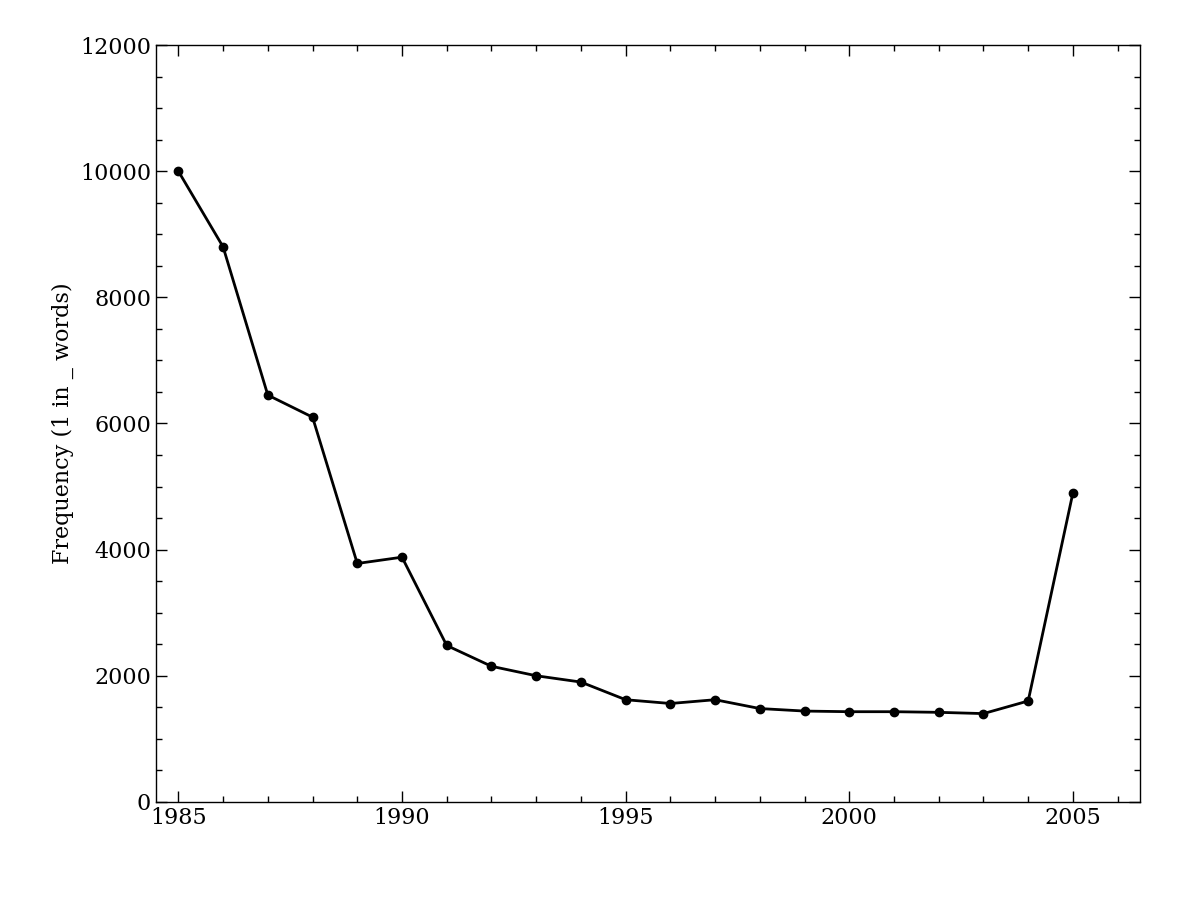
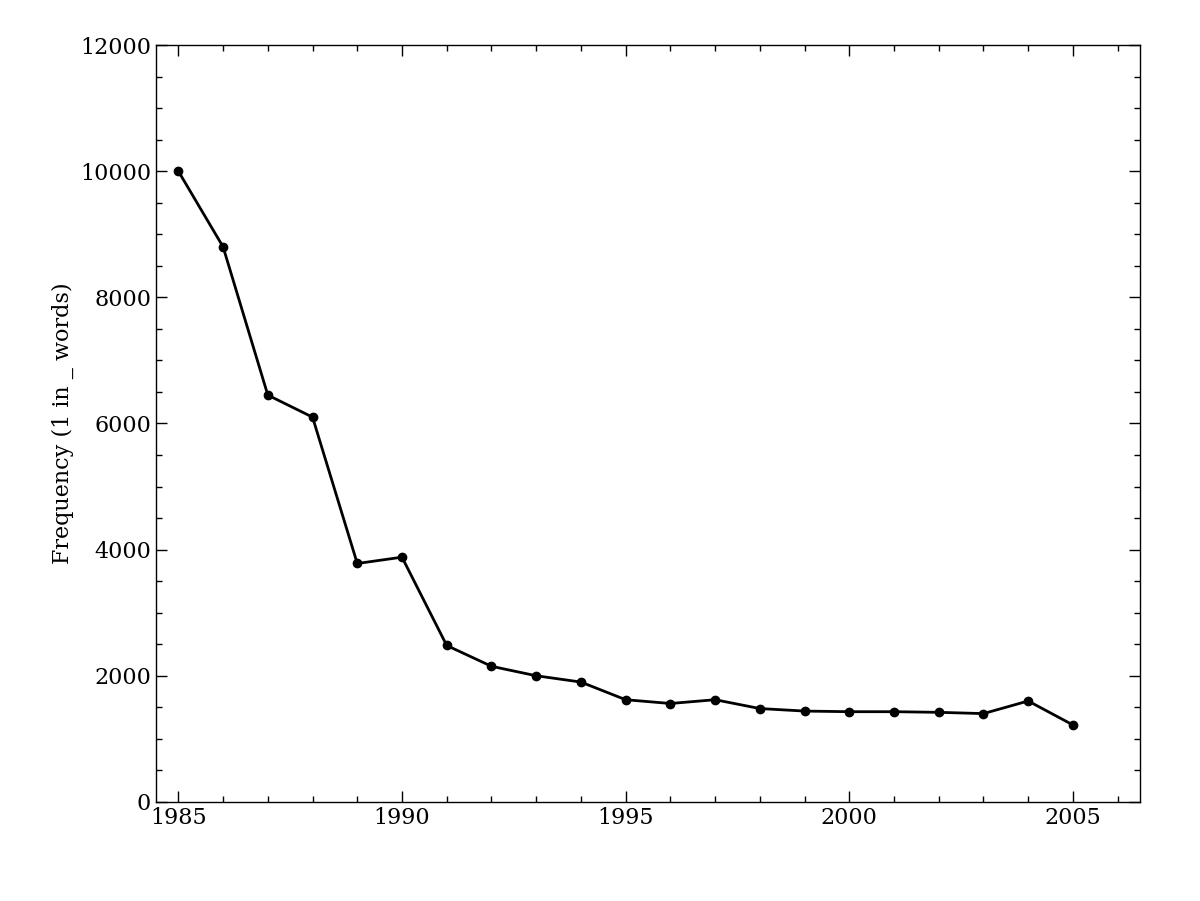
2005: 4900 -> 1220
